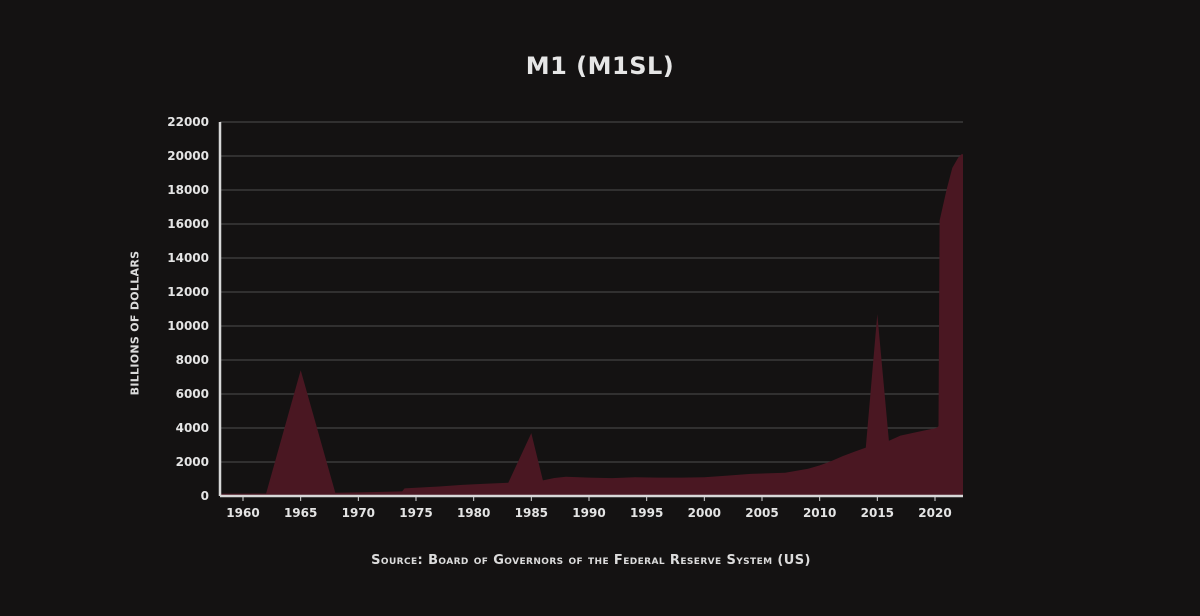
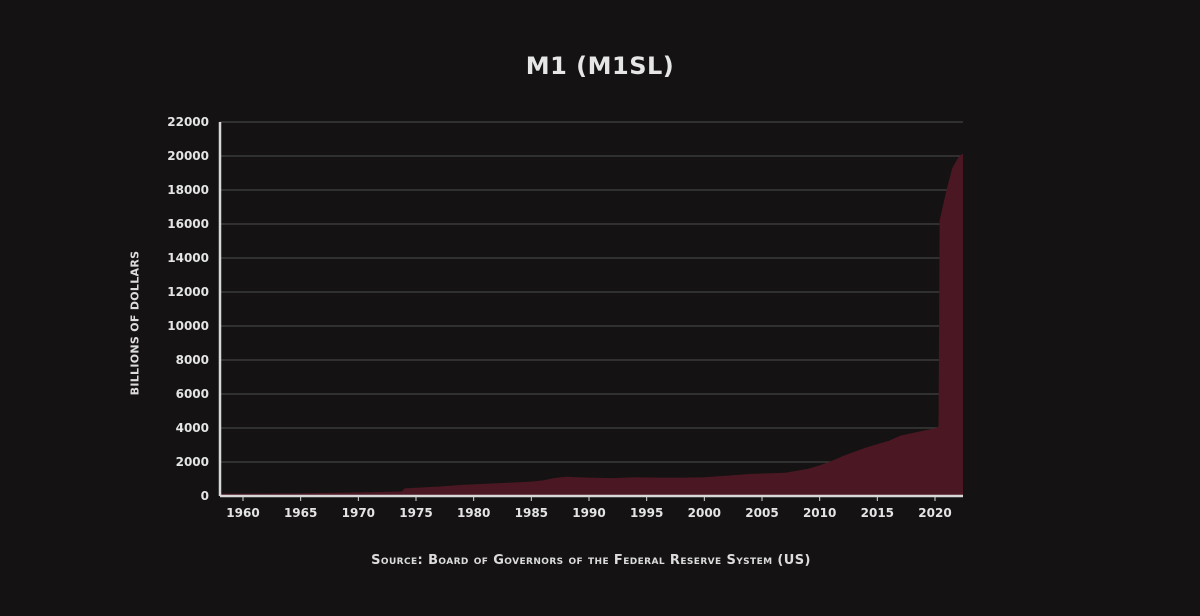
1965: 7400 -> 200
1985: 3700 -> 800
2015: 10700 -> 3000
